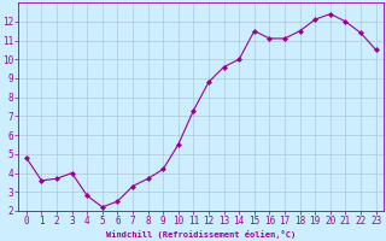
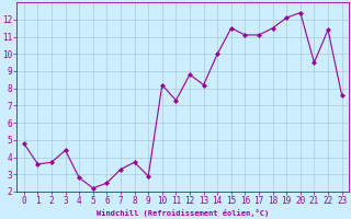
3: 4.0 -> 4.4
9: 4.2 -> 2.9
10: 5.5 -> 8.2
13: 9.6 -> 8.2
21: 12.0 -> 9.5
23: 10.5 -> 7.6
